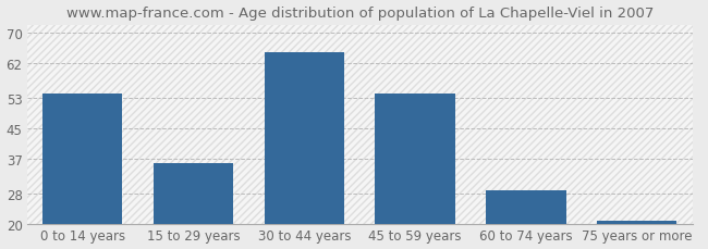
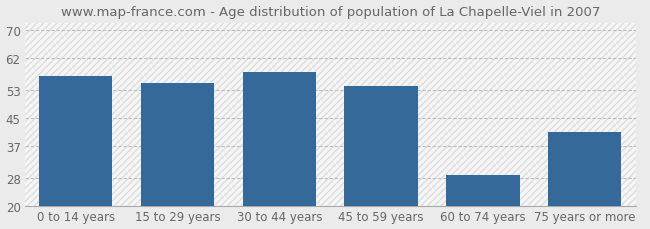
0 to 14 years: 54 -> 57
15 to 29 years: 36 -> 55
30 to 44 years: 65 -> 58
75 years or more: 21 -> 41
